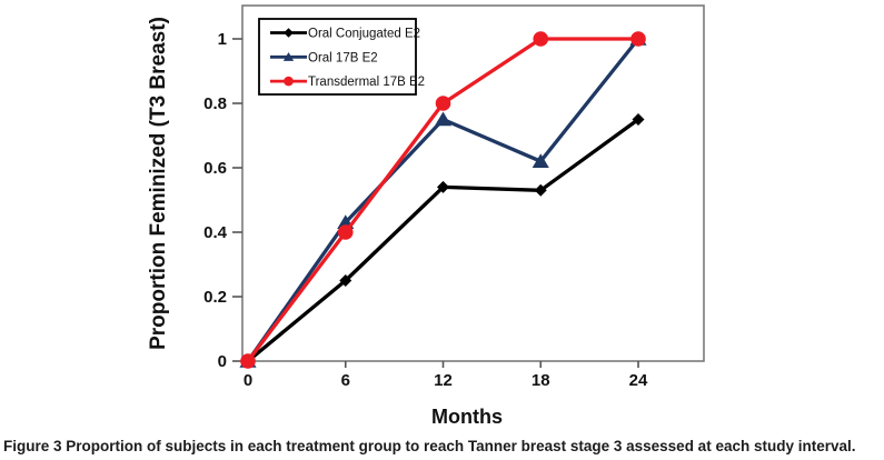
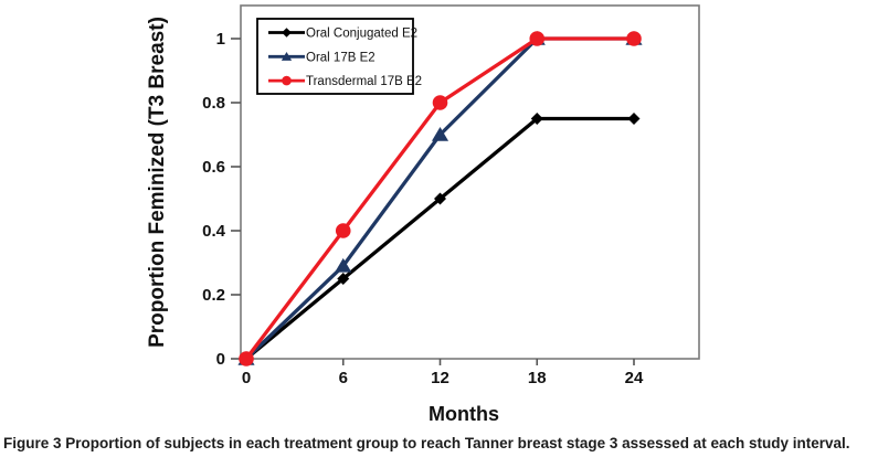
Oral 17B E2/6: 0.43 -> 0.29
Oral Conjugated E2/12: 0.54 -> 0.50
Oral 17B E2/12: 0.75 -> 0.70
Oral Conjugated E2/18: 0.53 -> 0.75
Oral 17B E2/18: 0.62 -> 1.00
